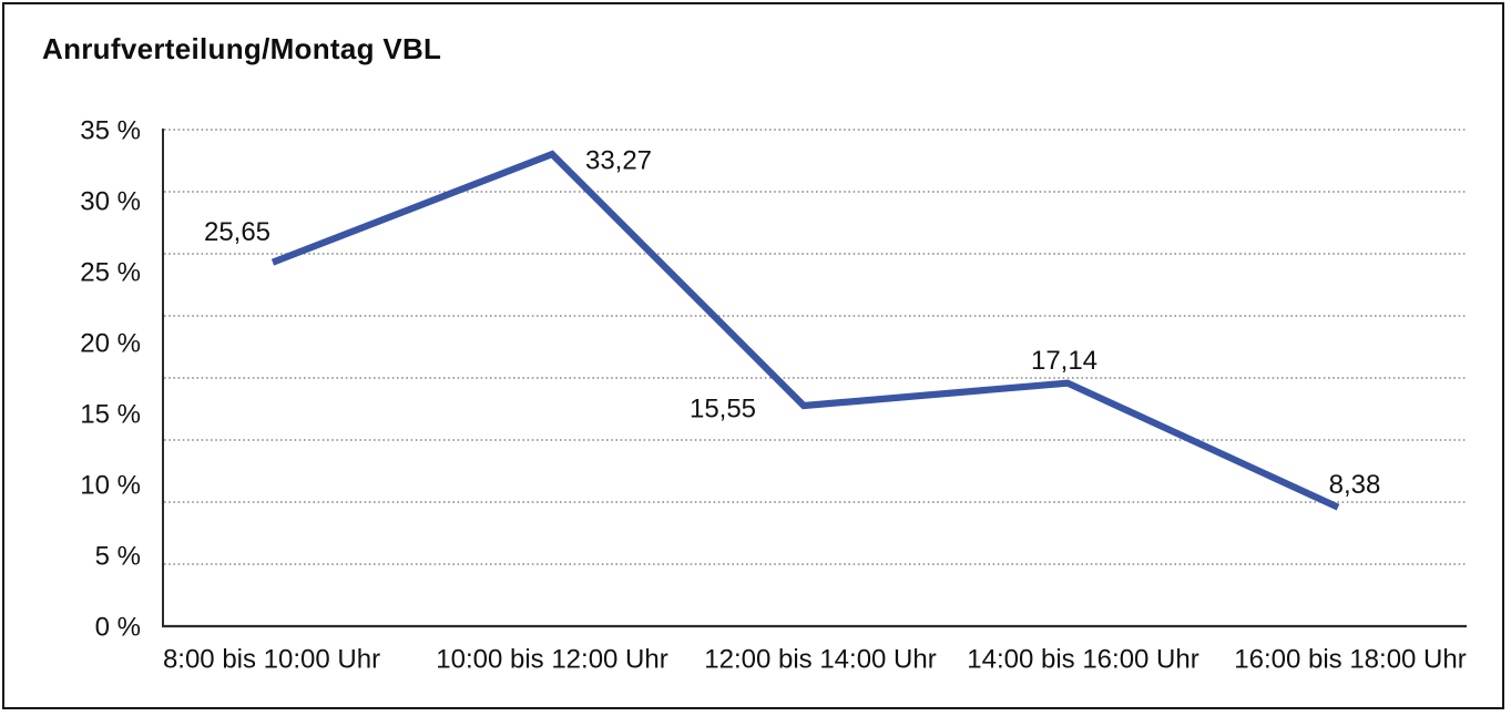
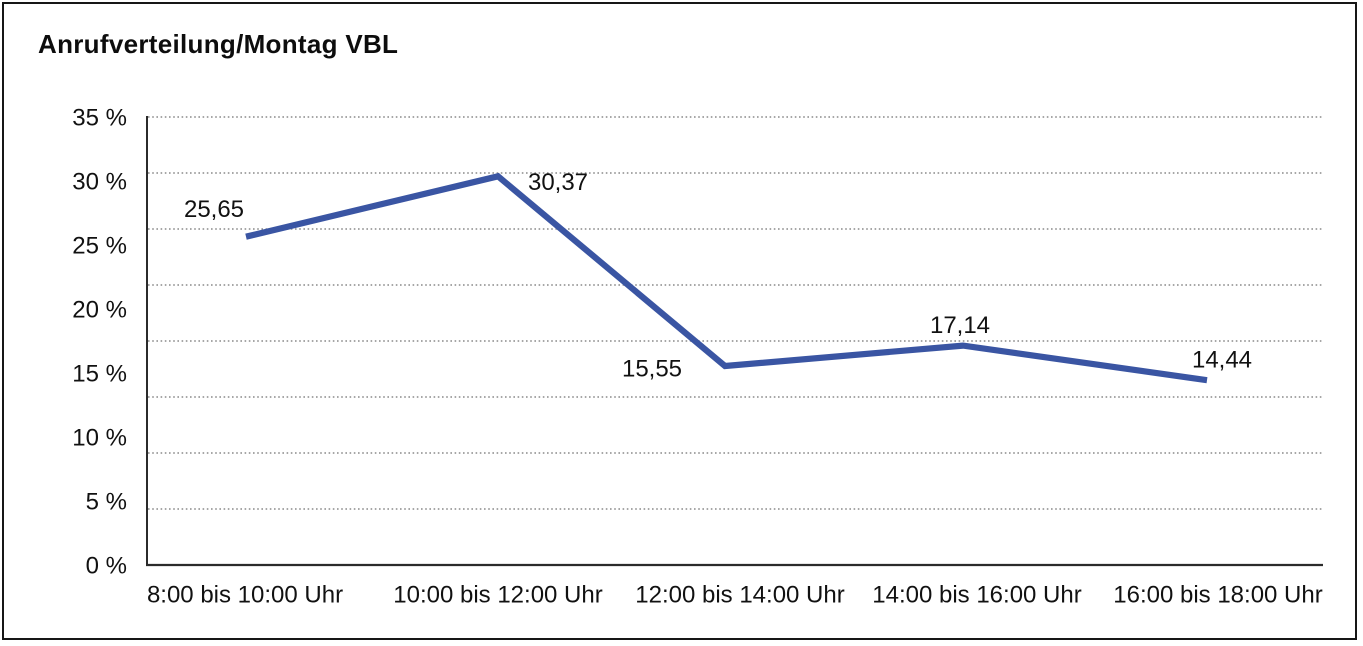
10:00 bis 12:00 Uhr: 33,27 -> 30,37
16:00 bis 18:00 Uhr: 8,38 -> 14,44
